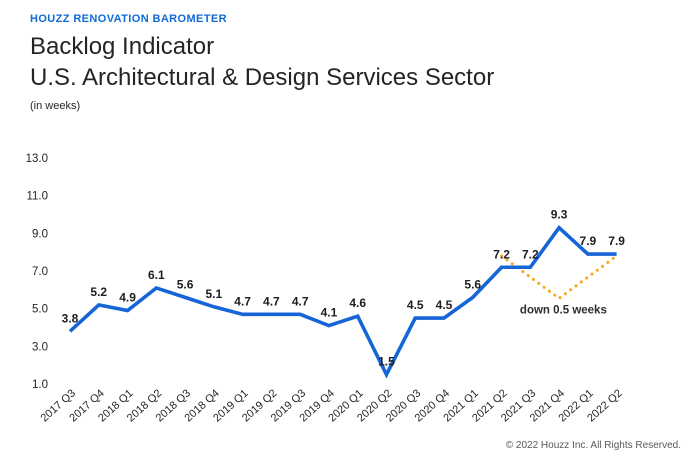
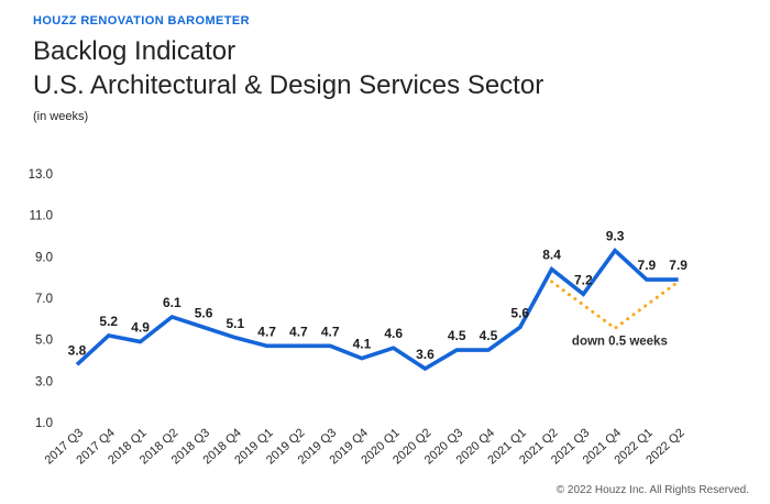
2020 Q2: 1.5 -> 3.6
2021 Q2: 7.2 -> 8.4
